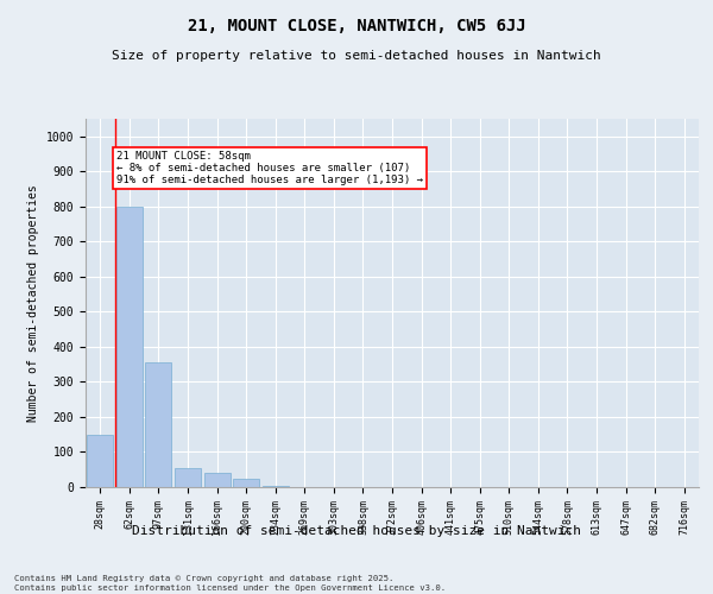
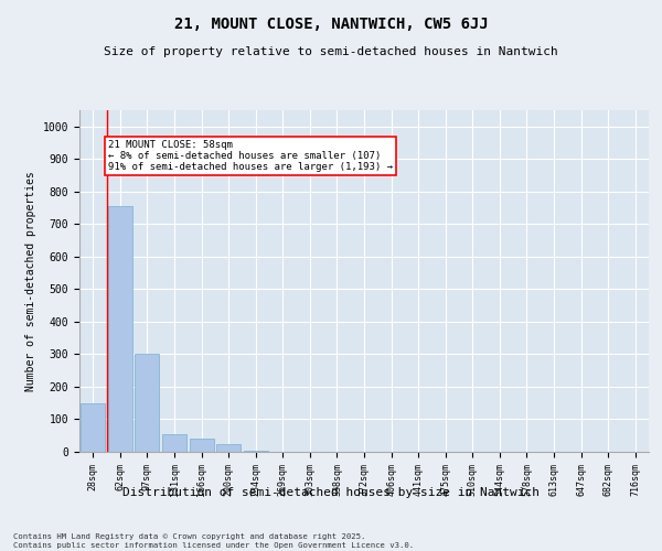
62sqm: 800 -> 755
97sqm: 355 -> 300
